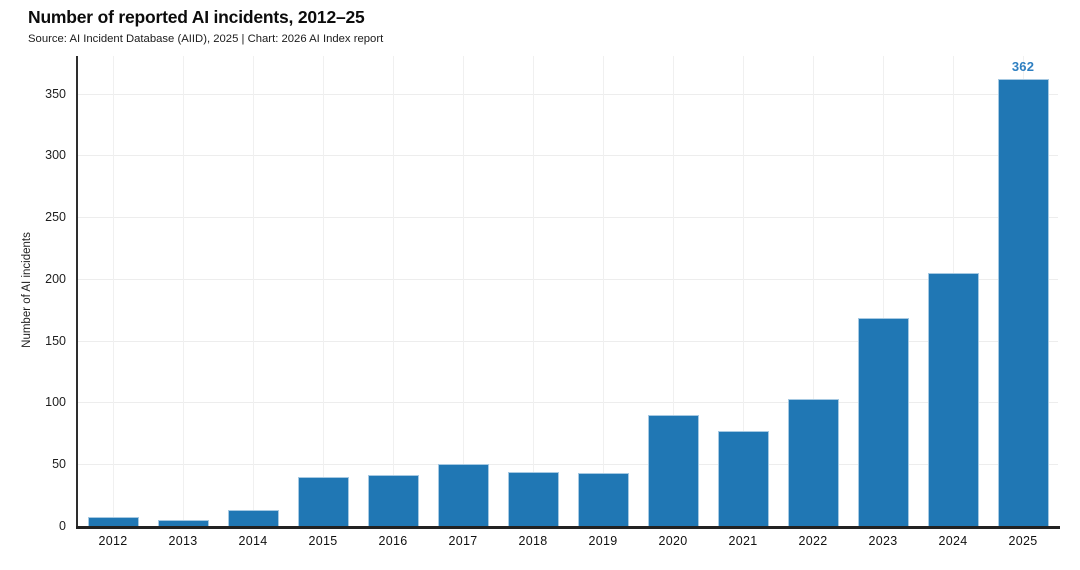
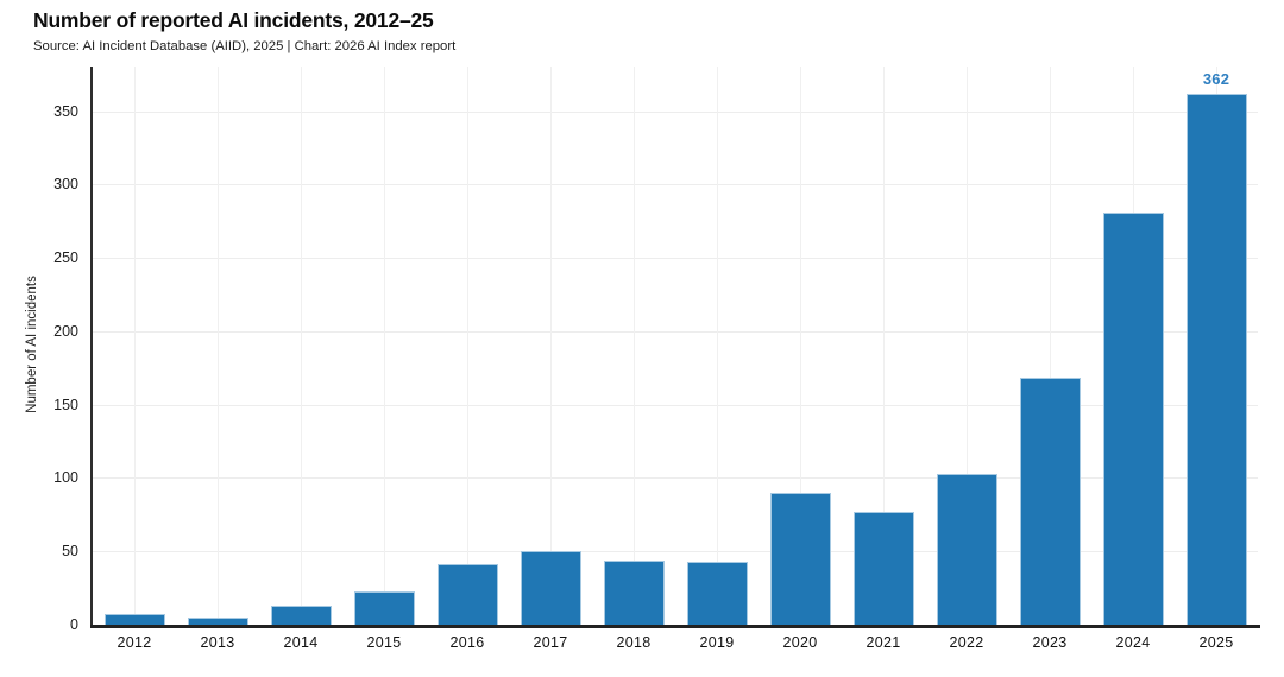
2015: 40 -> 23
2024: 205 -> 281
